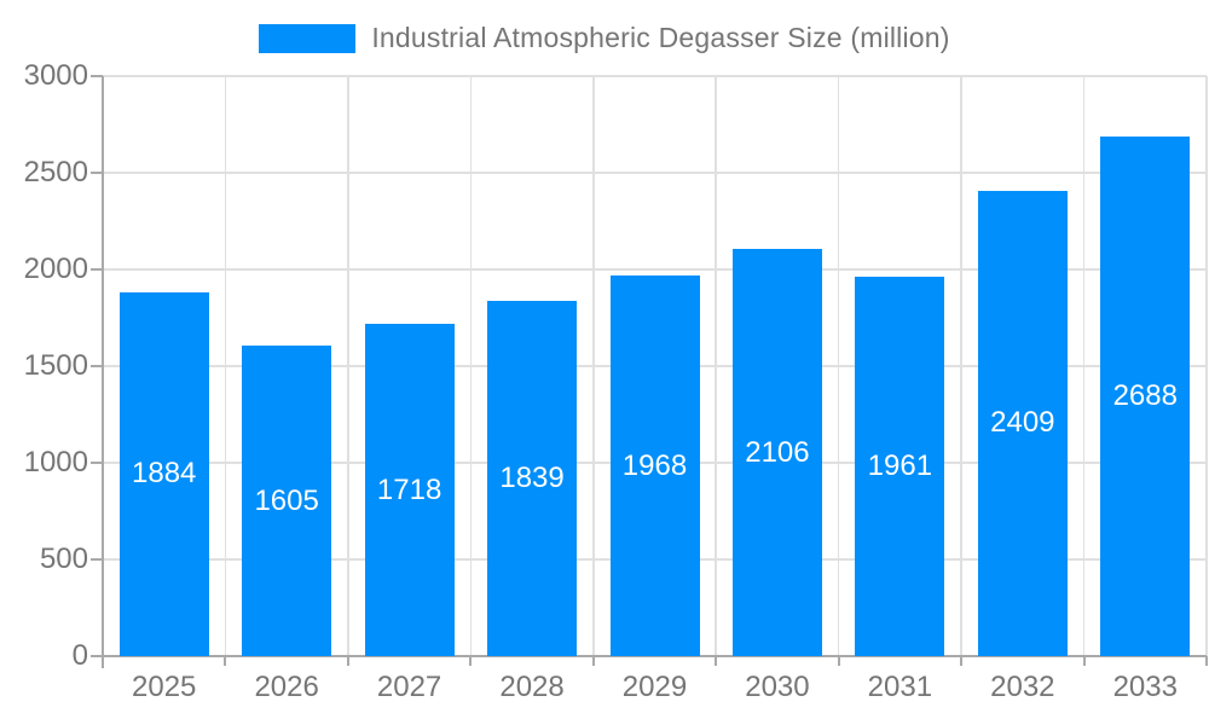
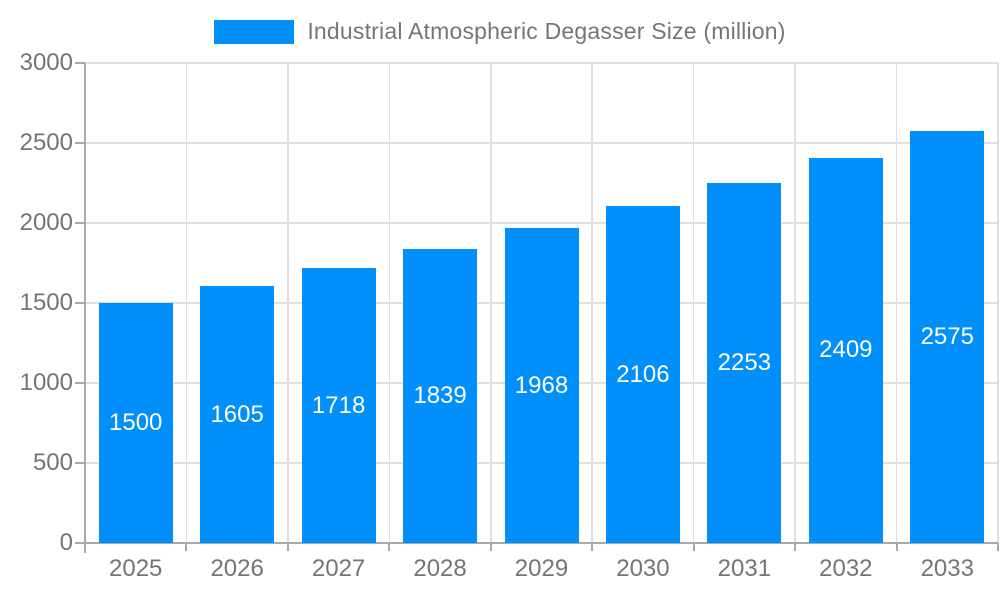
2025: 1884 -> 1500
2031: 1961 -> 2253
2033: 2688 -> 2575
